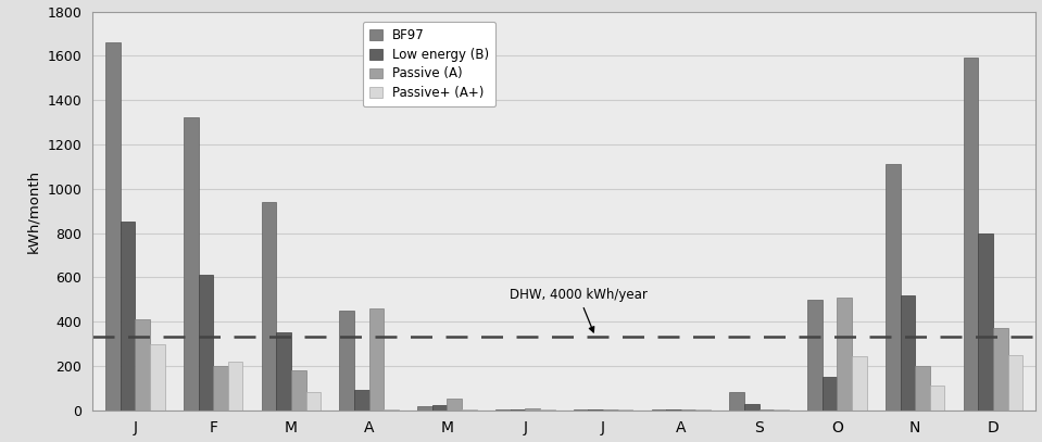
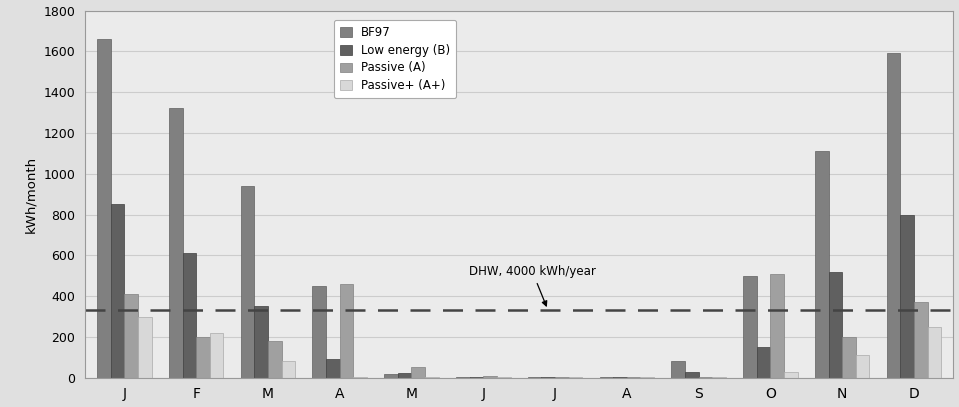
Passive+ (A+)/O: 245 -> 30
